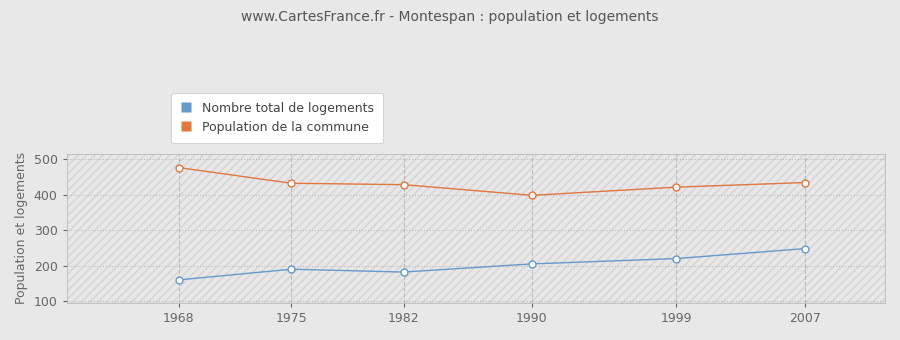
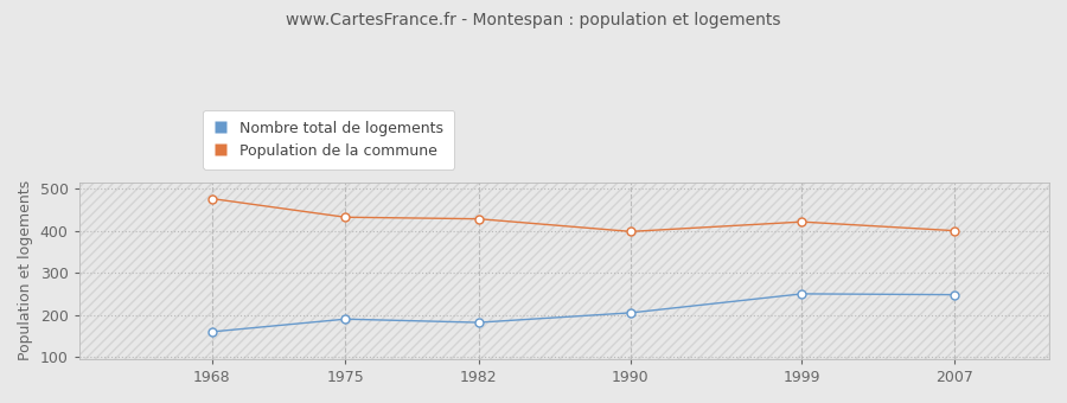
Nombre total de logements/1999: 220 -> 250
Population de la commune/2007: 434 -> 400
